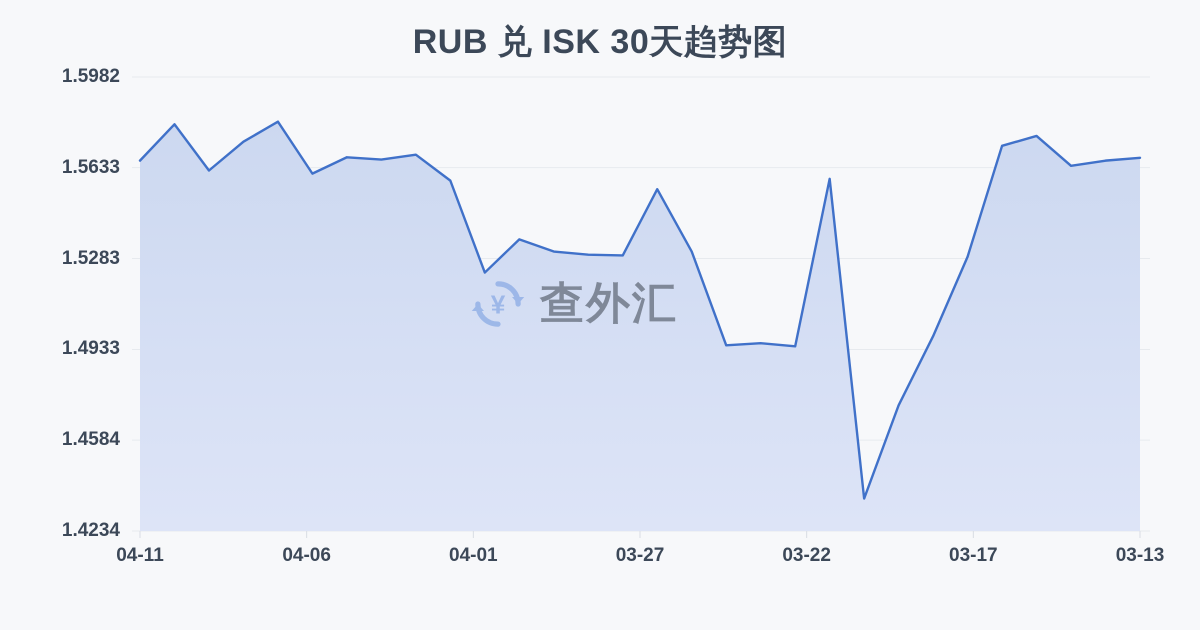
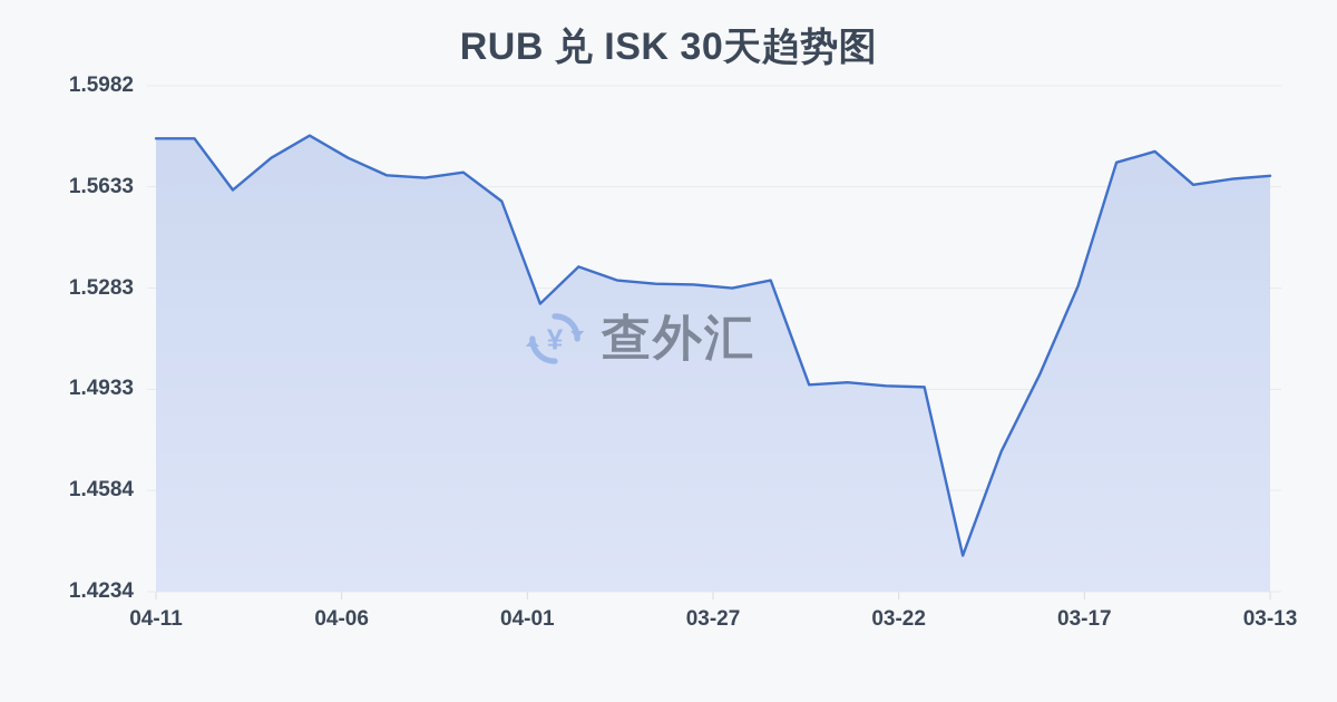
04-11: 1.566 -> 1.580
04-06: 1.561 -> 1.573
03-27: 1.555 -> 1.528
03-22: 1.559 -> 1.494
